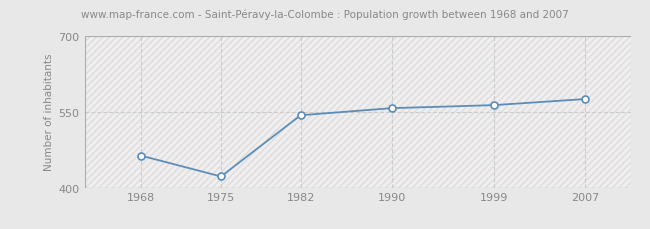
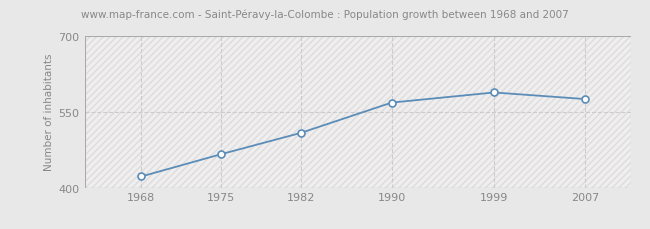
1968: 463 -> 422
1975: 422 -> 466
1982: 543 -> 508
1990: 557 -> 568
1999: 563 -> 588
